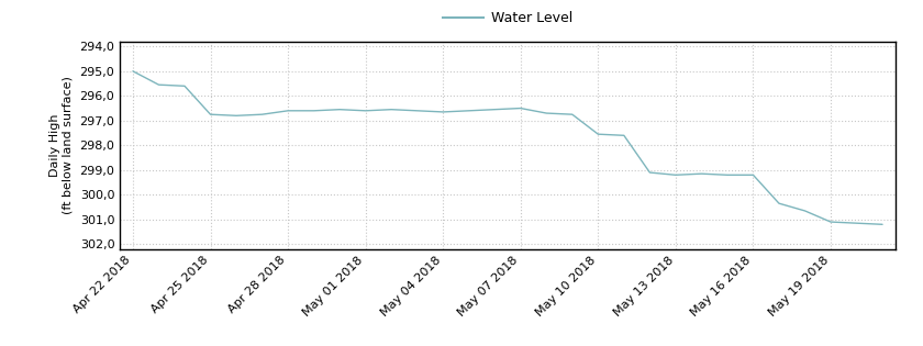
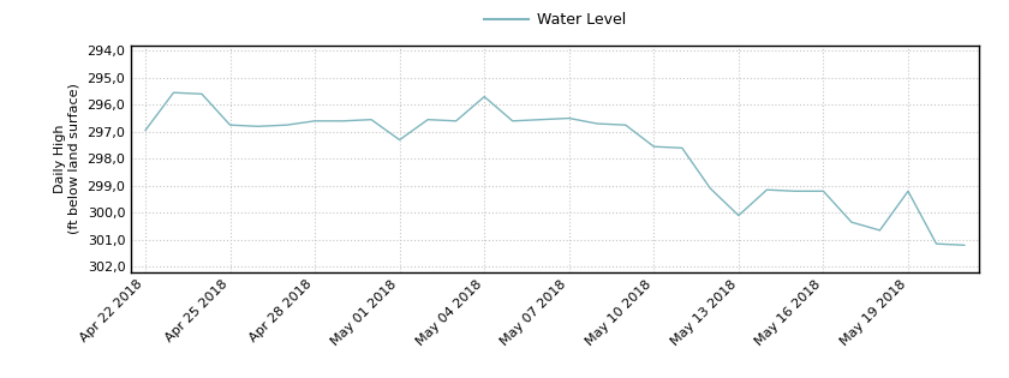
Apr 22 2018: 295,00 -> 296,95
May 01 2018: 296,60 -> 297,30
May 04 2018: 296,65 -> 295,70
May 13 2018: 299,20 -> 300,10
May 19 2018: 301,10 -> 299,20
